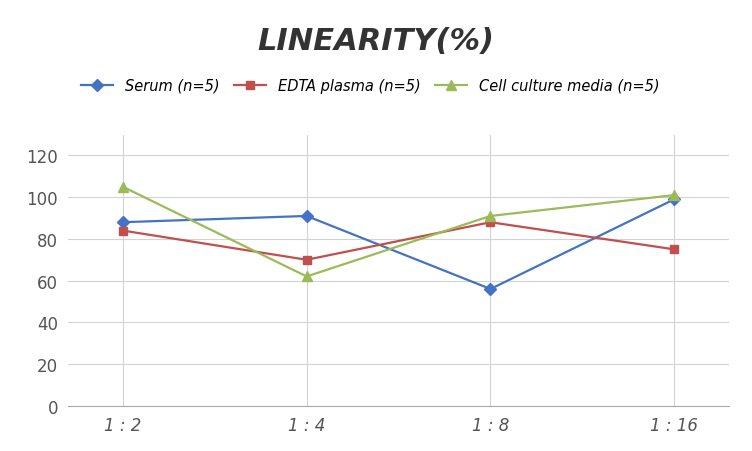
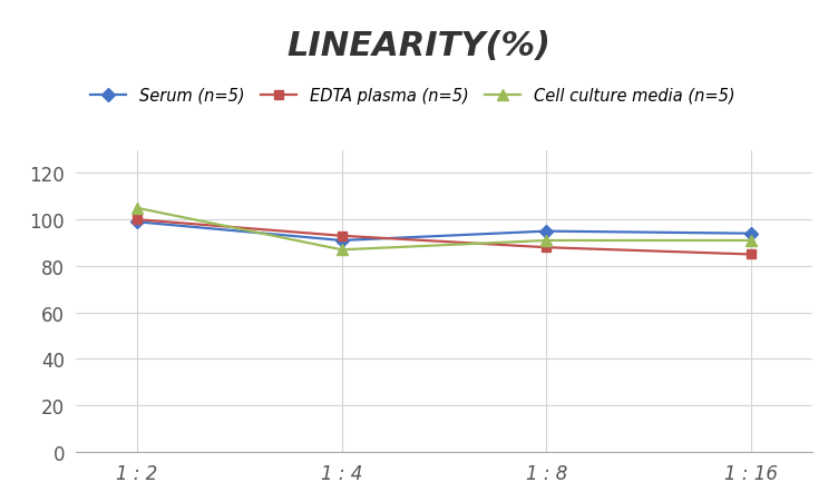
Serum (n=5)/1 : 2: 88 -> 99
EDTA plasma (n=5)/1 : 2: 84 -> 100
EDTA plasma (n=5)/1 : 4: 70 -> 93
Cell culture media (n=5)/1 : 4: 62 -> 87
Serum (n=5)/1 : 8: 56 -> 95
Serum (n=5)/1 : 16: 99 -> 94
EDTA plasma (n=5)/1 : 16: 75 -> 85
Cell culture media (n=5)/1 : 16: 101 -> 91
